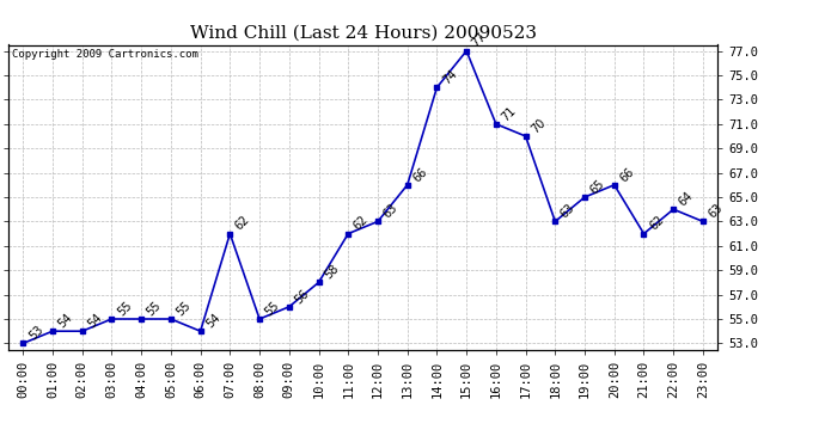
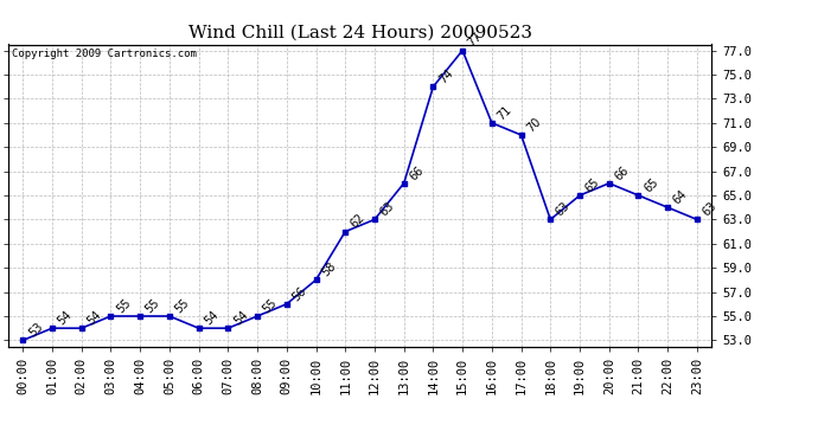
07:00: 62 -> 54
21:00: 62 -> 65
